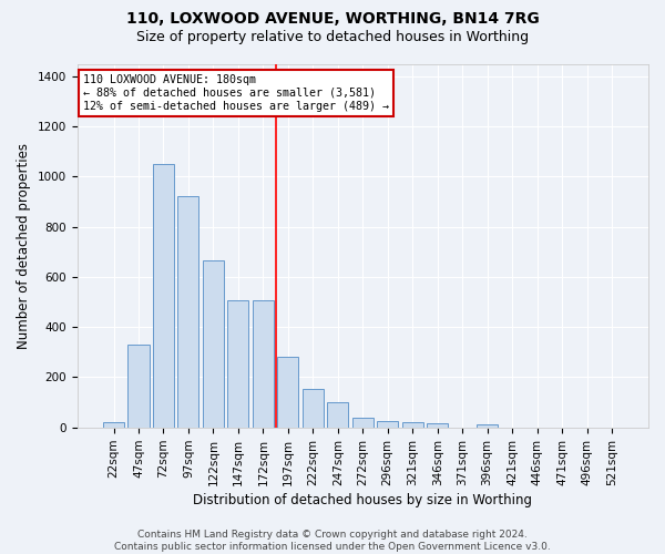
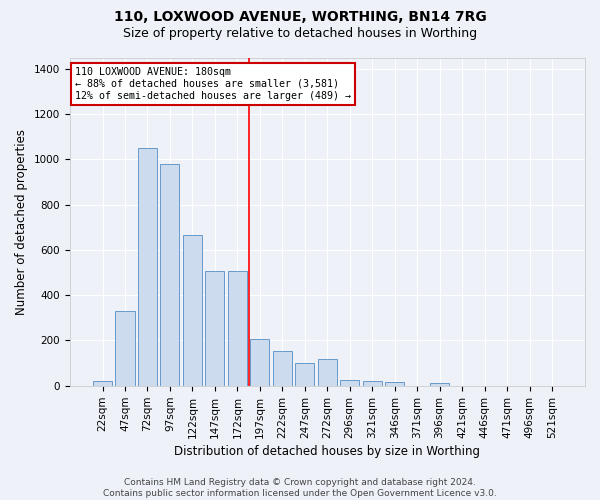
97sqm: 920 -> 980
197sqm: 280 -> 205
272sqm: 40 -> 120
